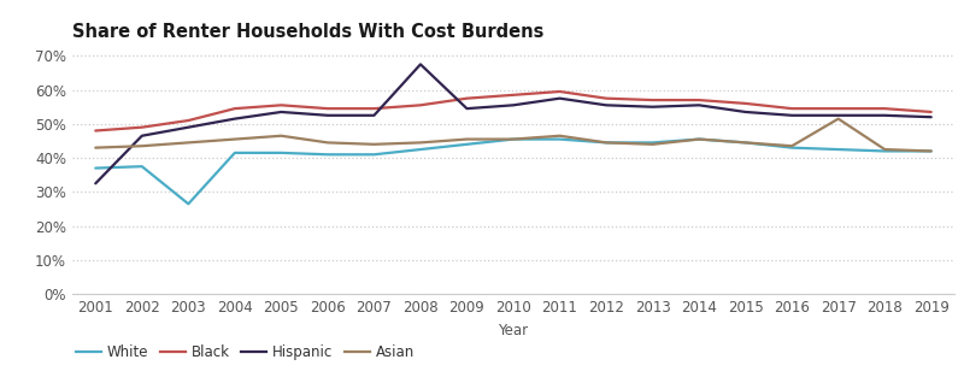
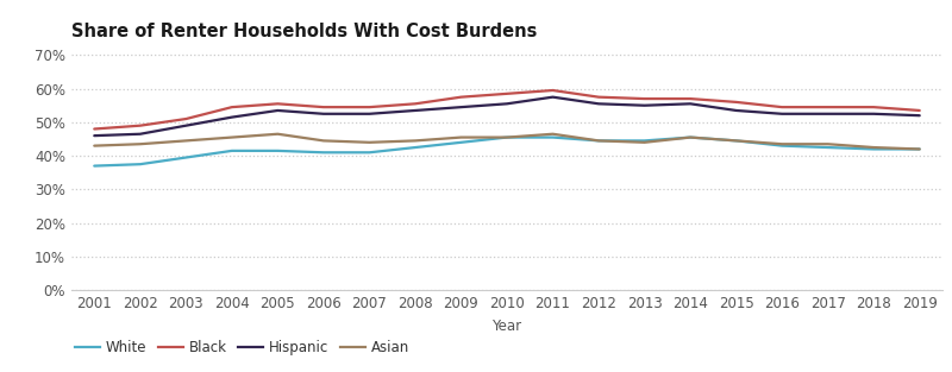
Hispanic/2001: 32.5% -> 46.0%
White/2003: 26.5% -> 39.5%
Hispanic/2008: 67.5% -> 53.5%
Asian/2017: 51.5% -> 43.5%
